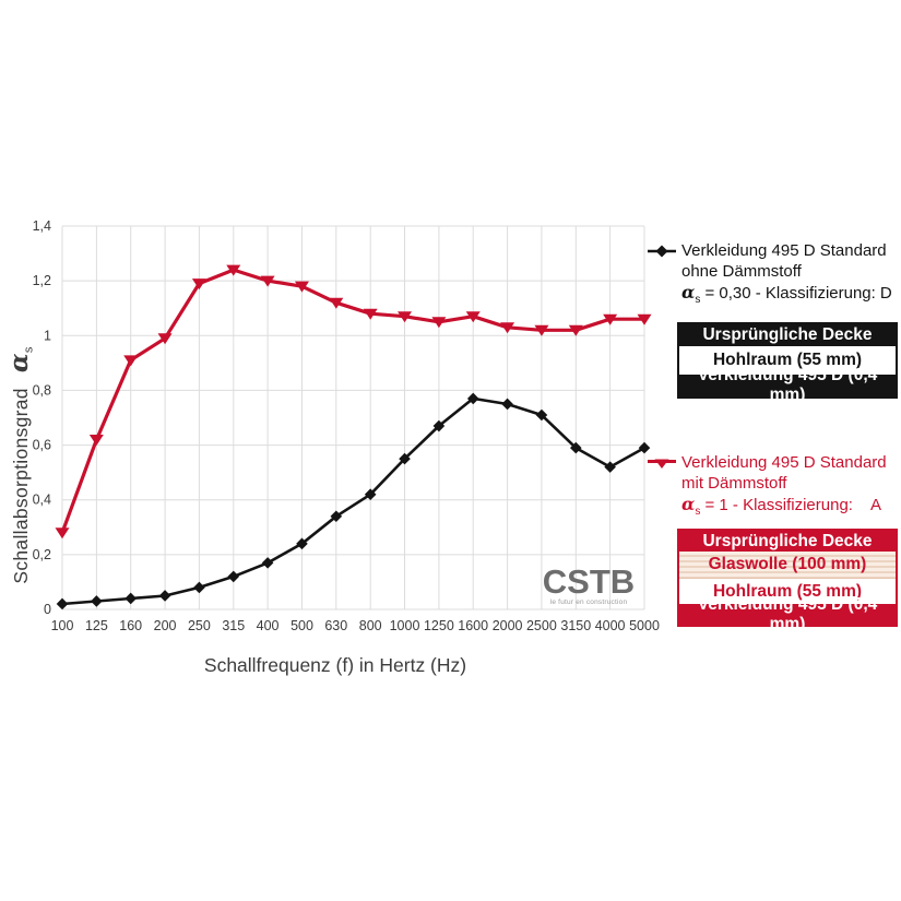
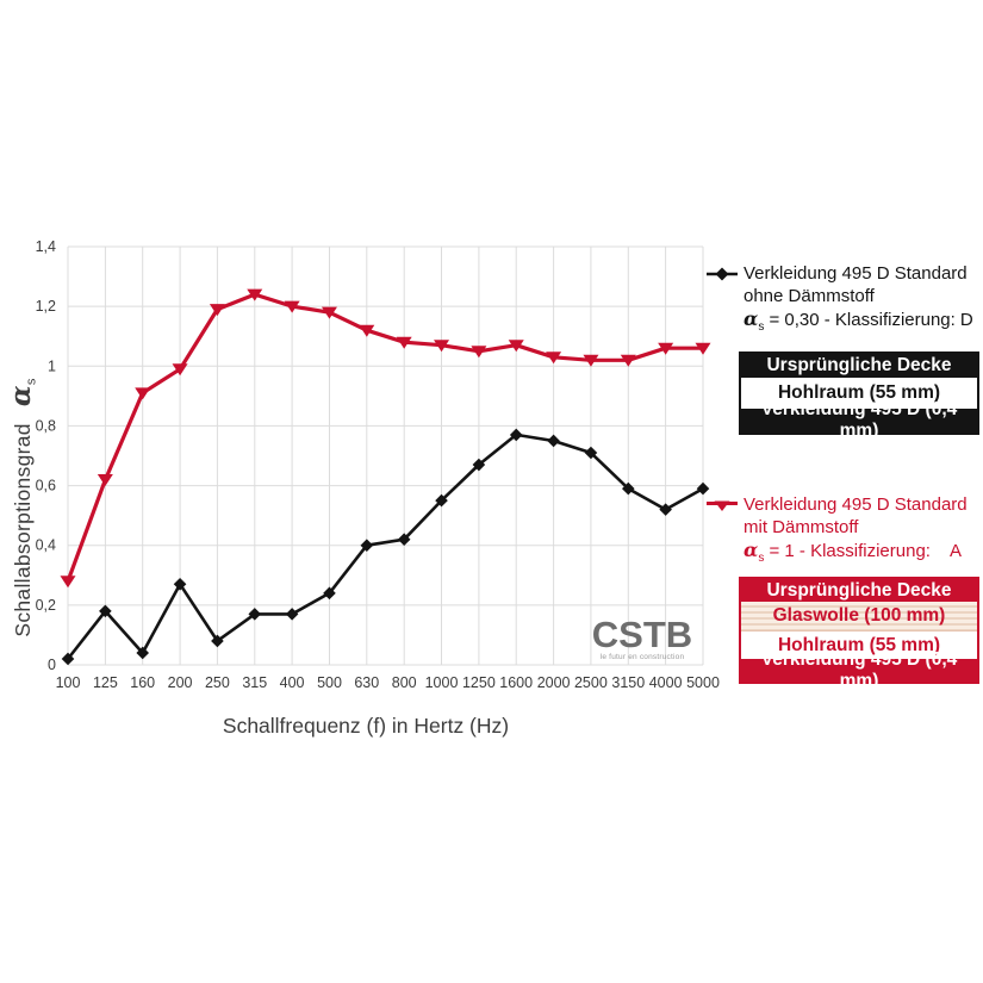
Verkleidung 495 D Standard ohne Dämmstoff/125: 0,03 -> 0,18
Verkleidung 495 D Standard ohne Dämmstoff/200: 0,05 -> 0,27
Verkleidung 495 D Standard ohne Dämmstoff/315: 0,12 -> 0,17
Verkleidung 495 D Standard ohne Dämmstoff/630: 0,34 -> 0,40
